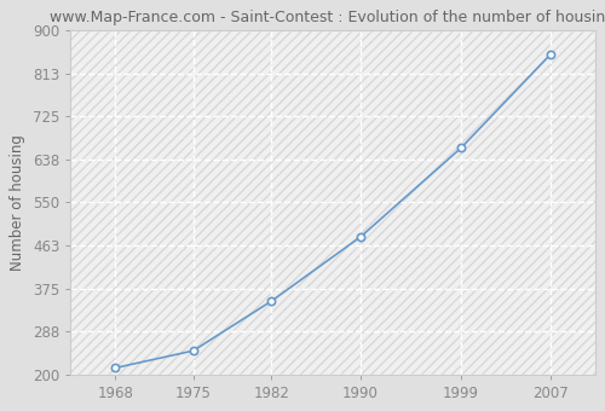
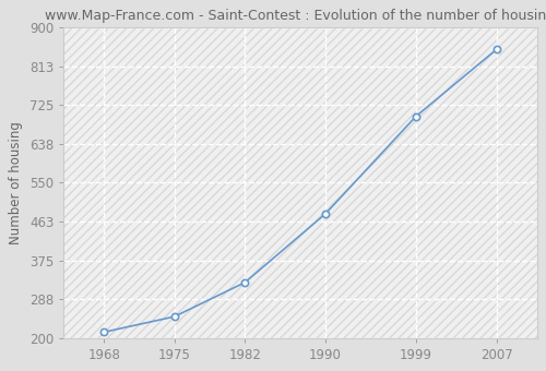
1982: 349 -> 325
1999: 661 -> 700
